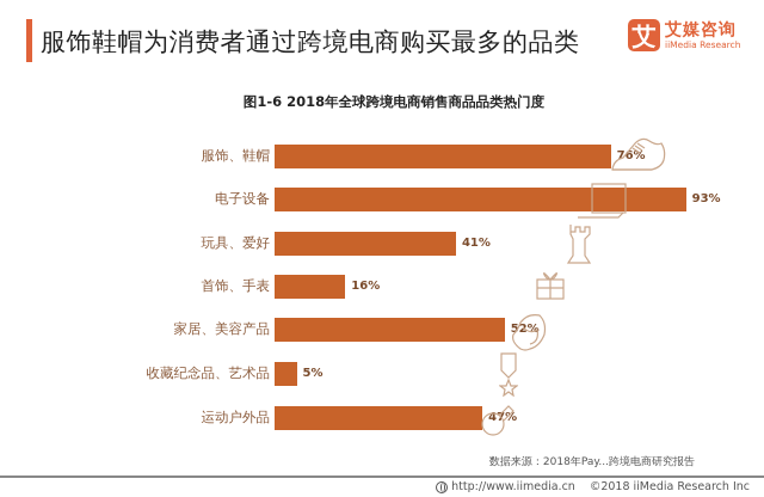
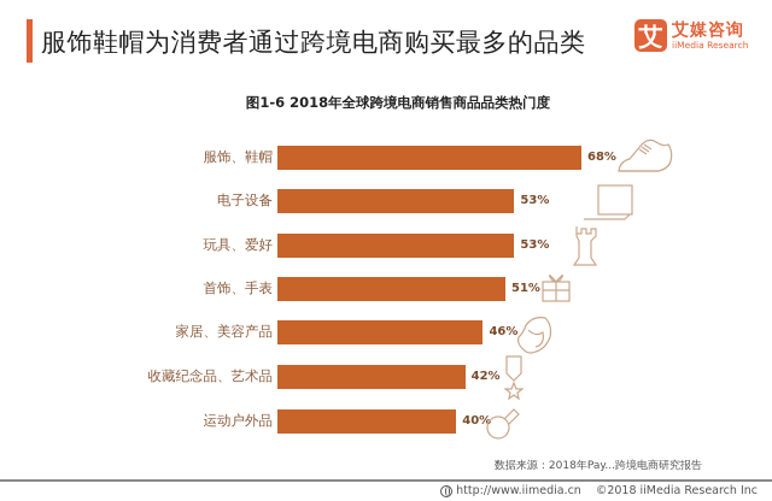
服饰、鞋帽: 76% -> 68%
电子设备: 93% -> 53%
玩具、爱好: 41% -> 53%
首饰、手表: 16% -> 51%
家居、美容产品: 52% -> 46%
收藏纪念品、艺术品: 5% -> 42%
运动户外品: 47% -> 40%
